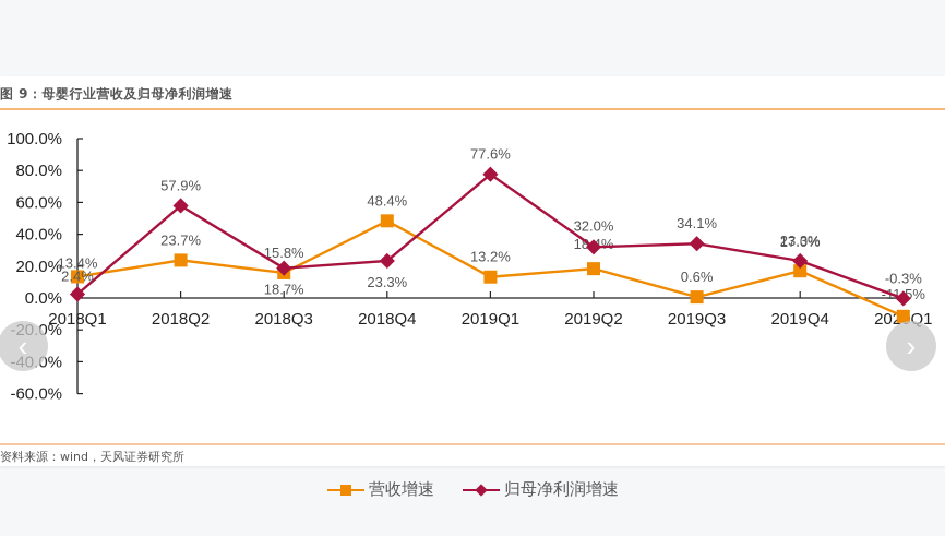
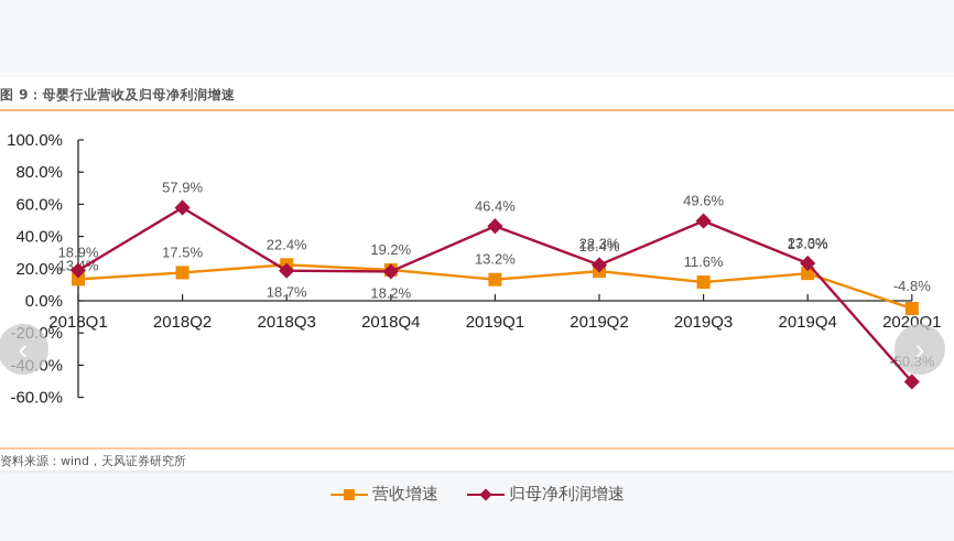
归母净利润增速/2018Q1: 2.4% -> 18.9%
营收增速/2018Q2: 23.7% -> 17.5%
营收增速/2018Q3: 15.8% -> 22.4%
营收增速/2018Q4: 48.4% -> 19.2%
归母净利润增速/2018Q4: 23.3% -> 18.2%
归母净利润增速/2019Q1: 77.6% -> 46.4%
归母净利润增速/2019Q2: 32.0% -> 22.3%
营收增速/2019Q3: 0.6% -> 11.6%
归母净利润增速/2019Q3: 34.1% -> 49.6%
营收增速/2020Q1: -11.5% -> -4.8%
归母净利润增速/2020Q1: -0.3% -> -50.3%
